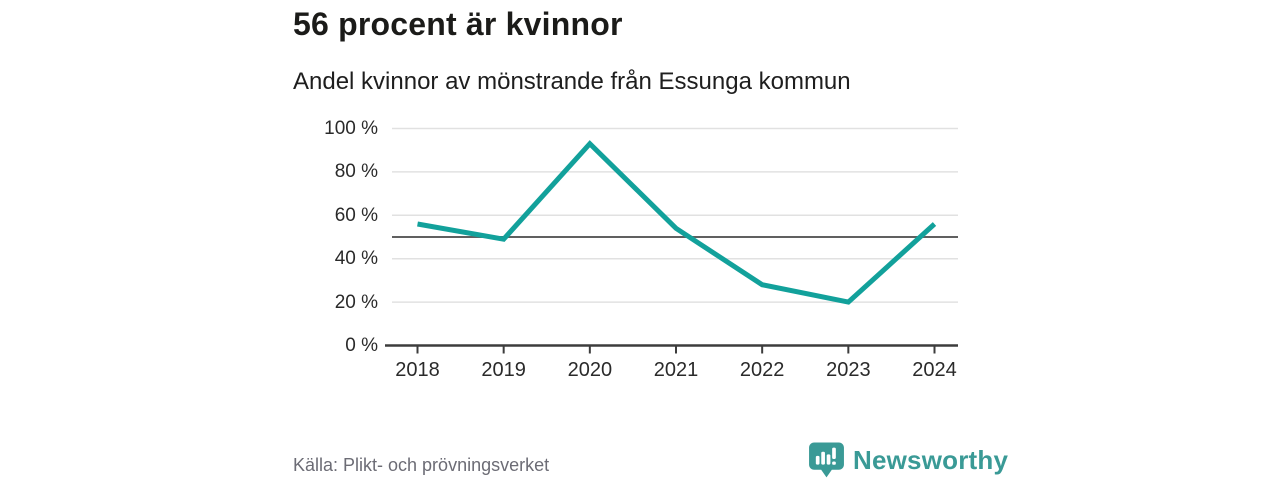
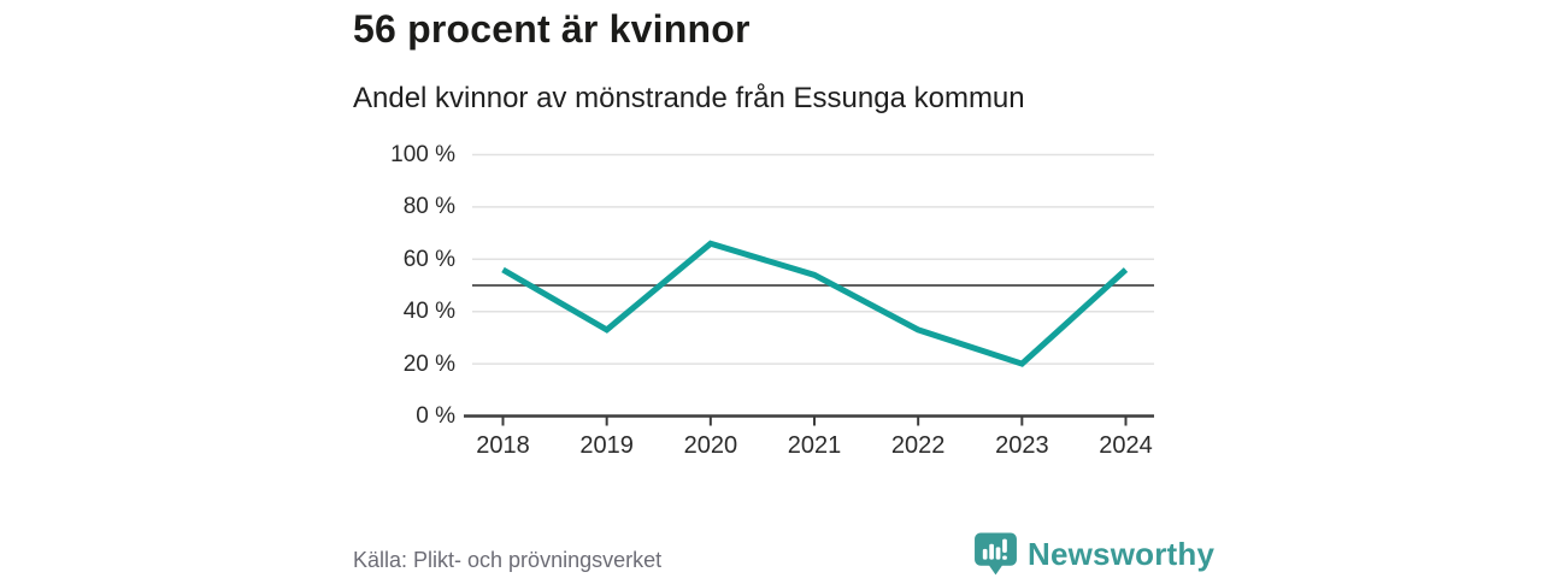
2019: 49% -> 33%
2020: 93% -> 66%
2022: 28% -> 33%
